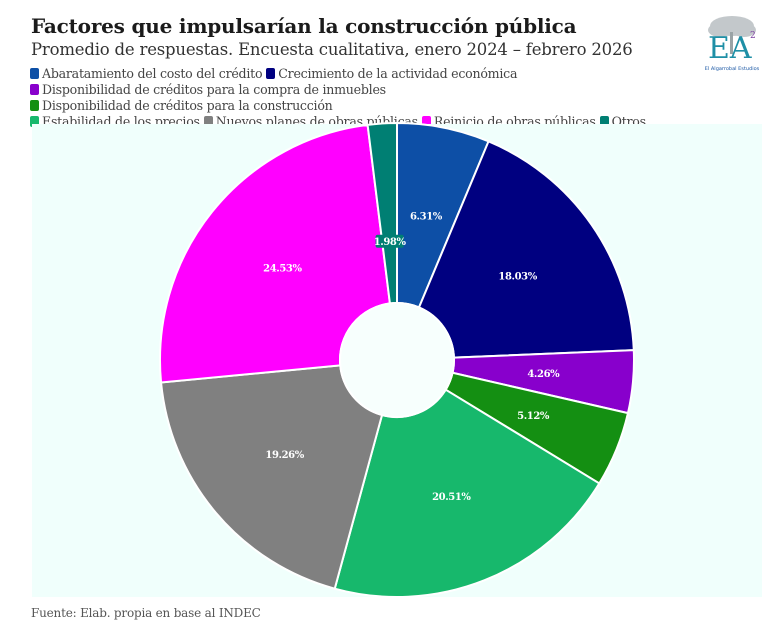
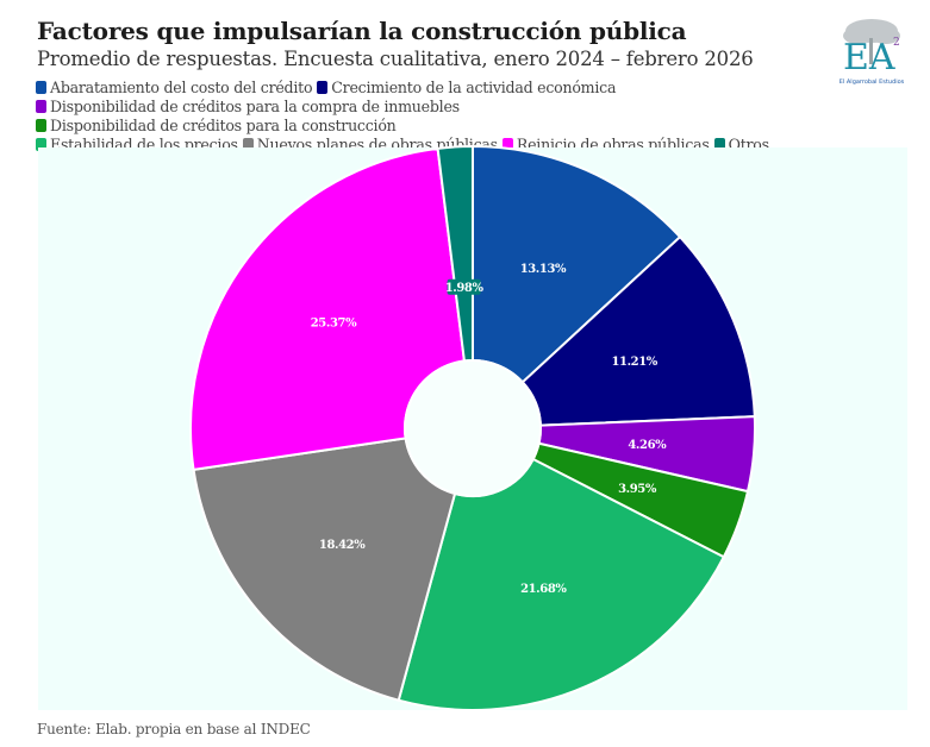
Abaratamiento del costo del crédito: 6.31% -> 13.13%
Crecimiento de la actividad económica: 18.03% -> 11.21%
Disponibilidad de créditos para la construcción: 5.12% -> 3.95%
Estabilidad de los precios: 20.51% -> 21.68%
Nuevos planes de obras públicas: 19.26% -> 18.42%
Reinicio de obras públicas: 24.53% -> 25.37%
